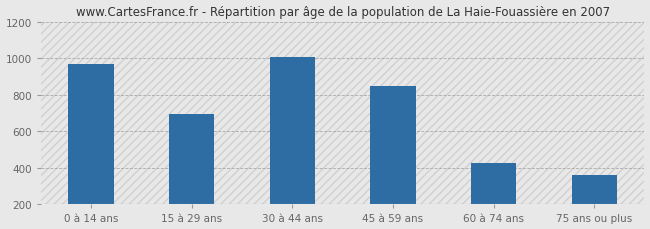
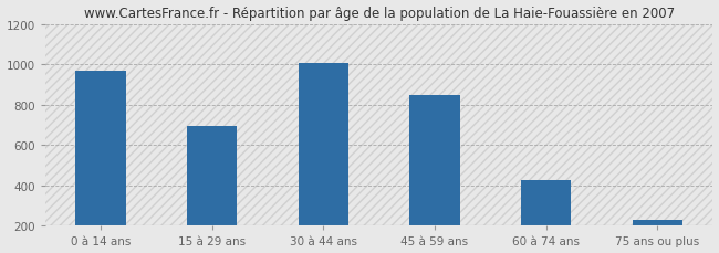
75 ans ou plus: 360 -> 230
